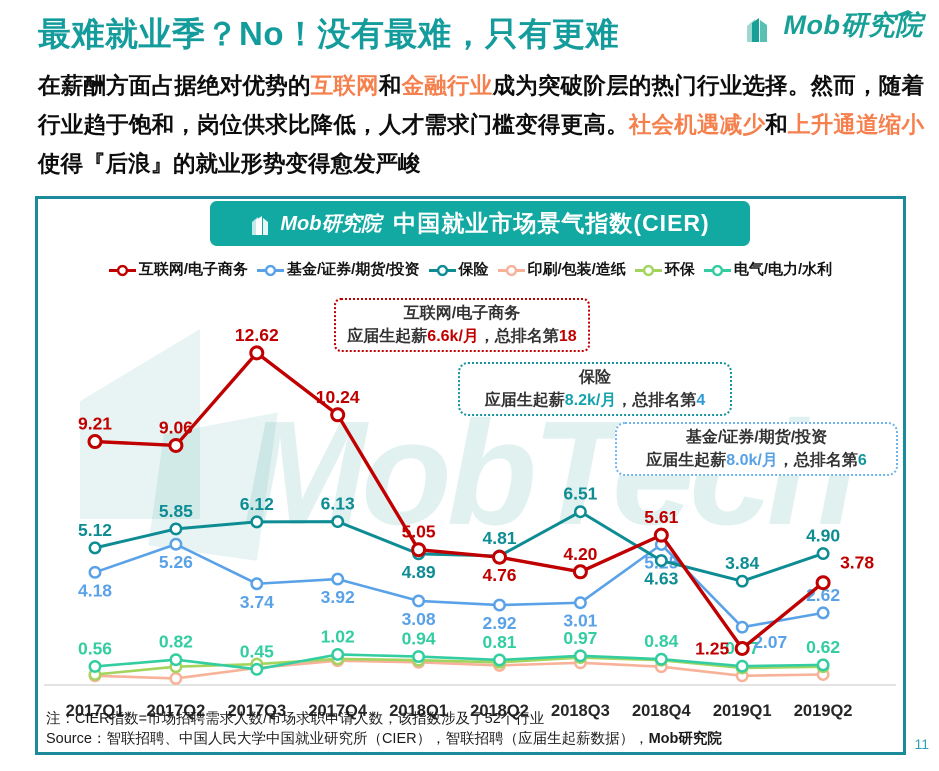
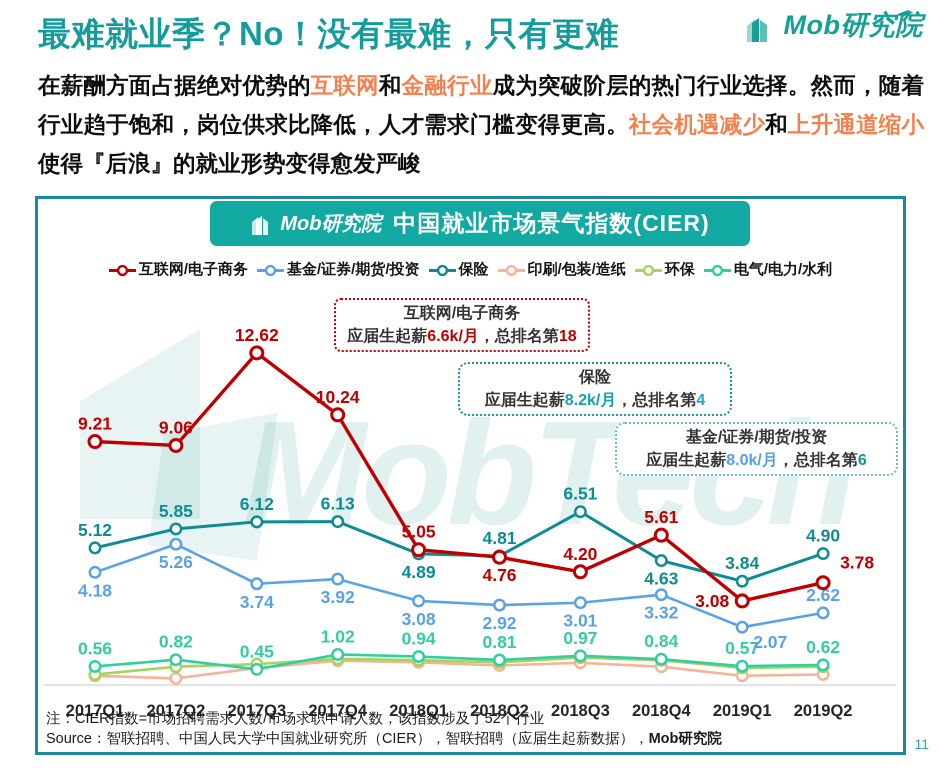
基金/证券/期货/投资/2018Q4: 5.25 -> 3.32
互联网/电子商务/2019Q1: 1.25 -> 3.08
